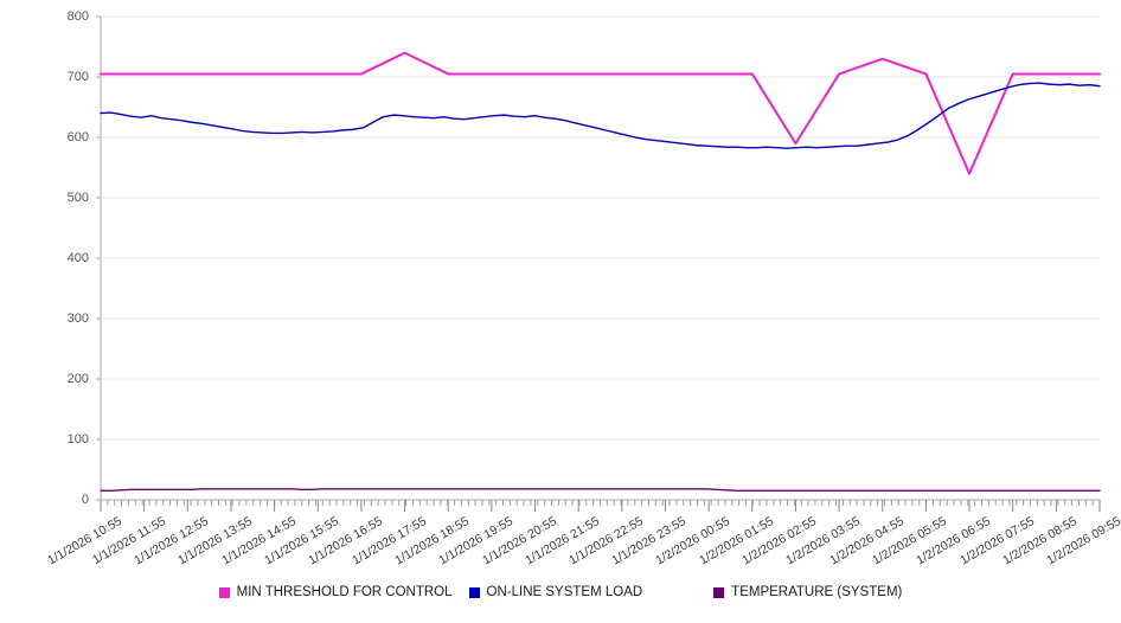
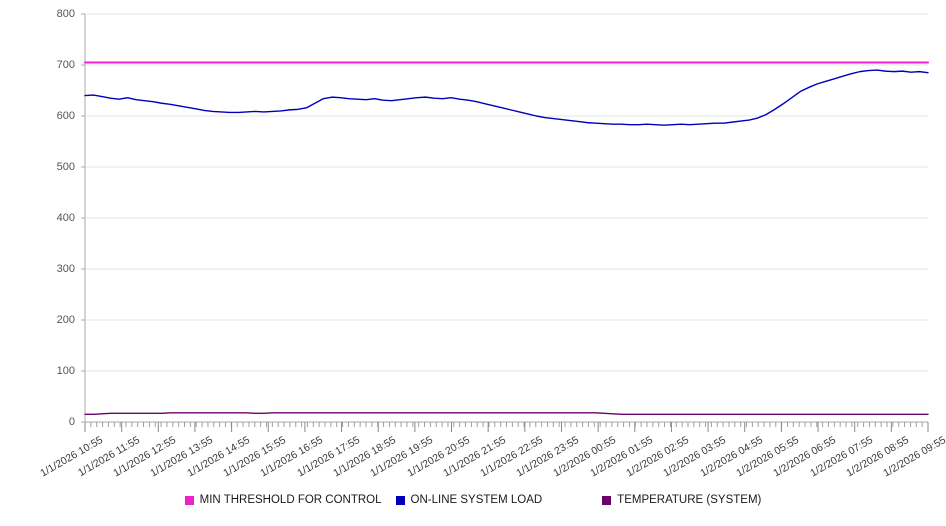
MIN THRESHOLD FOR CONTROL/1/1/2026 17:55: 740 -> 700
MIN THRESHOLD FOR CONTROL/1/2/2026 02:55: 590 -> 700
MIN THRESHOLD FOR CONTROL/1/2/2026 04:55: 730 -> 700
MIN THRESHOLD FOR CONTROL/1/2/2026 06:55: 540 -> 700
ON-LINE SYSTEM LOAD/1/2/2026 07:55: 590 -> 650
